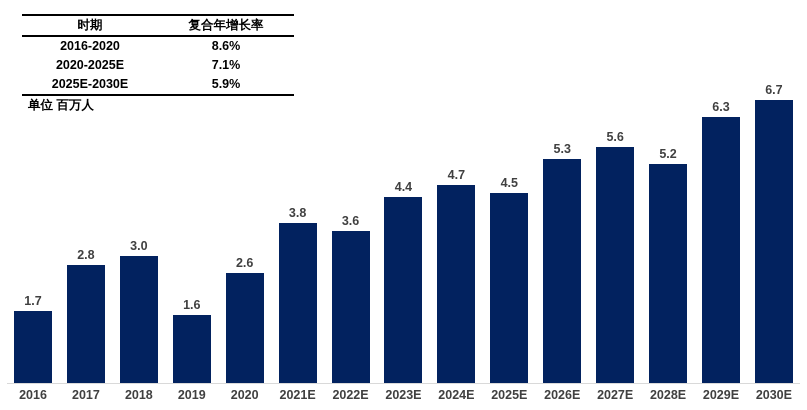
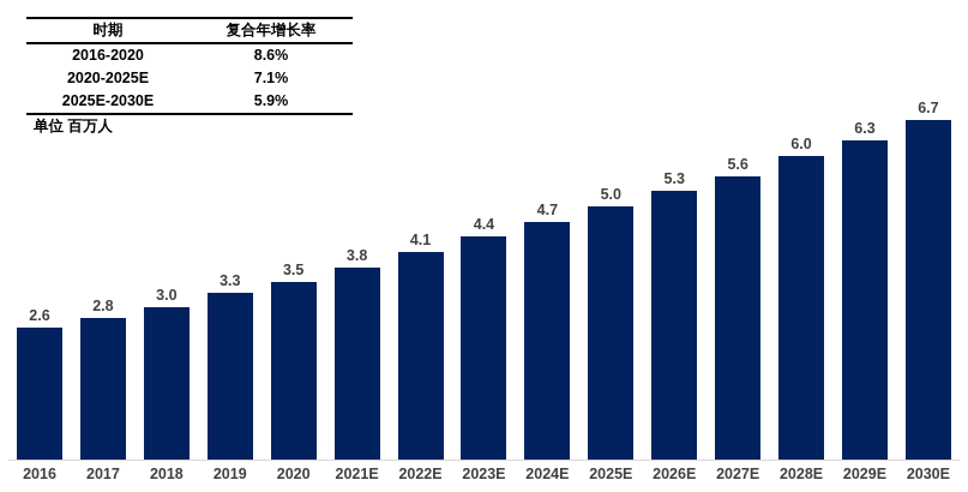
2016: 1.7 -> 2.6
2019: 1.6 -> 3.3
2020: 2.6 -> 3.5
2022E: 3.6 -> 4.1
2025E: 4.5 -> 5.0
2028E: 5.2 -> 6.0
